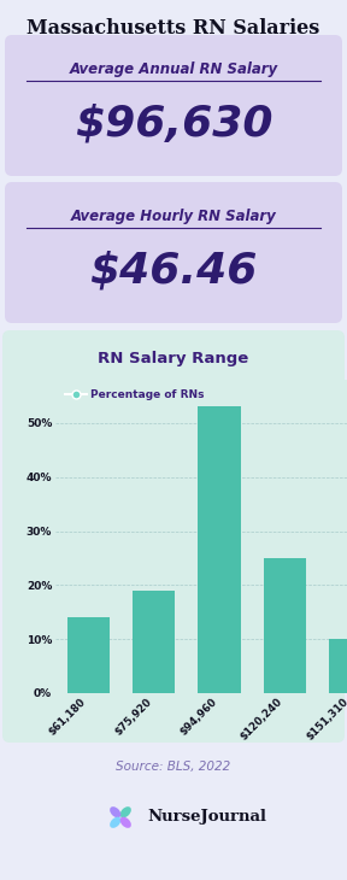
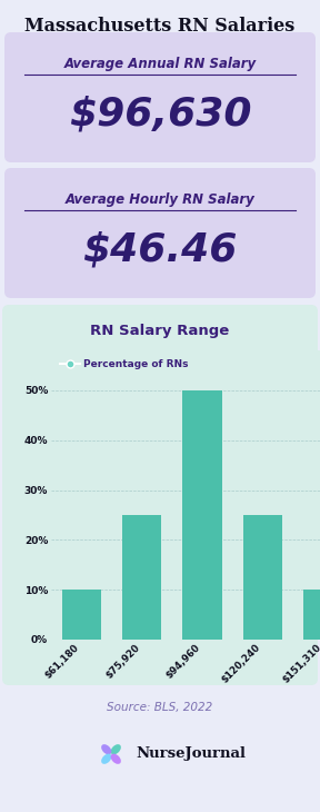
$61,180: 14% -> 10%
$75,920: 19% -> 25%
$94,960: 53% -> 50%
